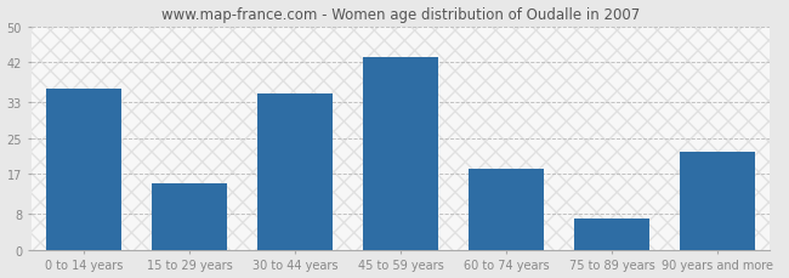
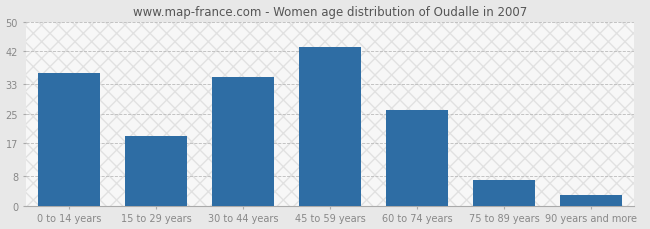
15 to 29 years: 15 -> 19
60 to 74 years: 18 -> 26
90 years and more: 22 -> 3
